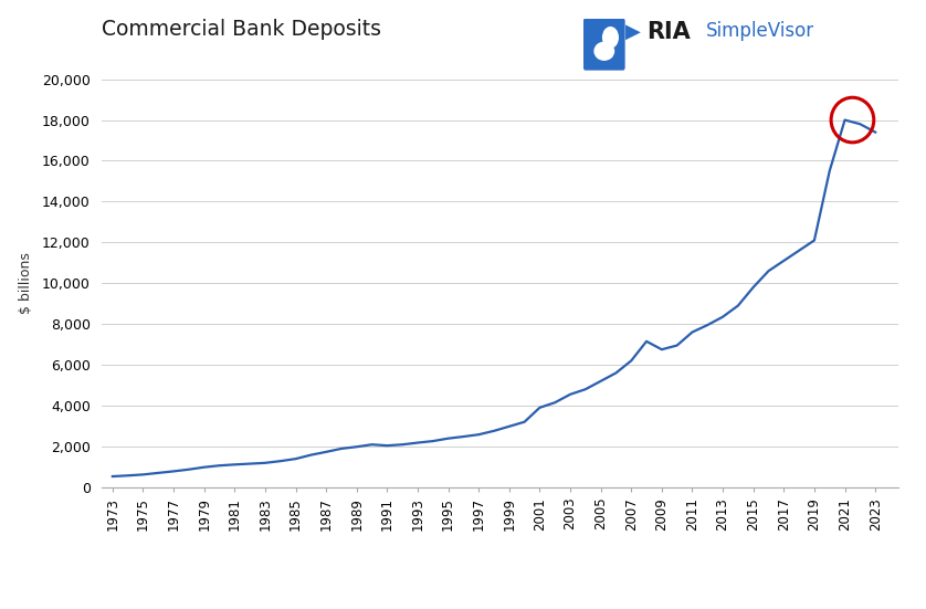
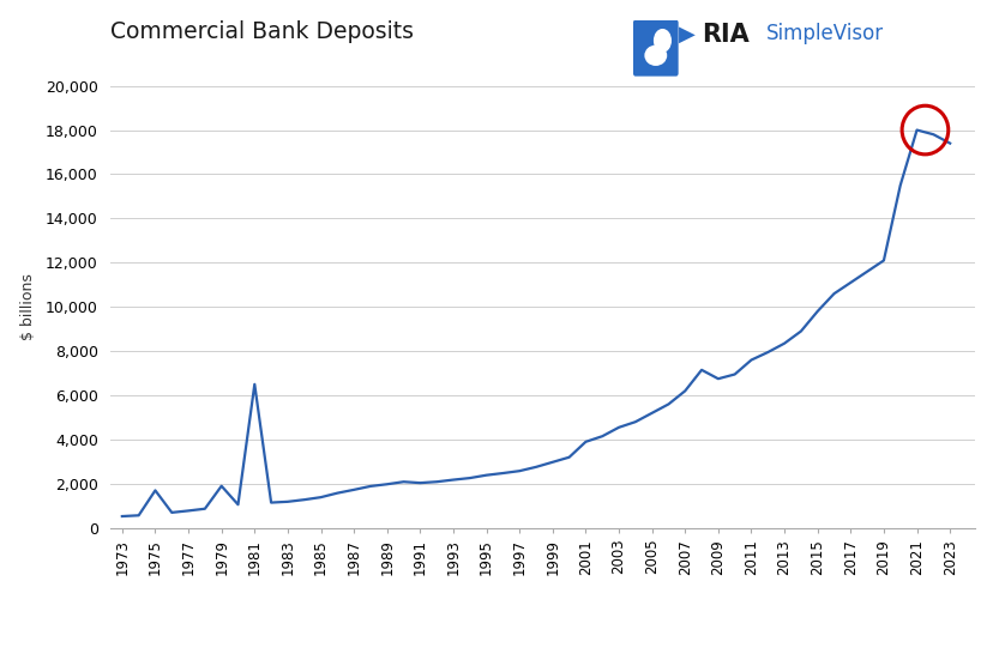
1975: 600 -> 1,700
1979: 1,000 -> 1,900
1981: 1,100 -> 6,500
